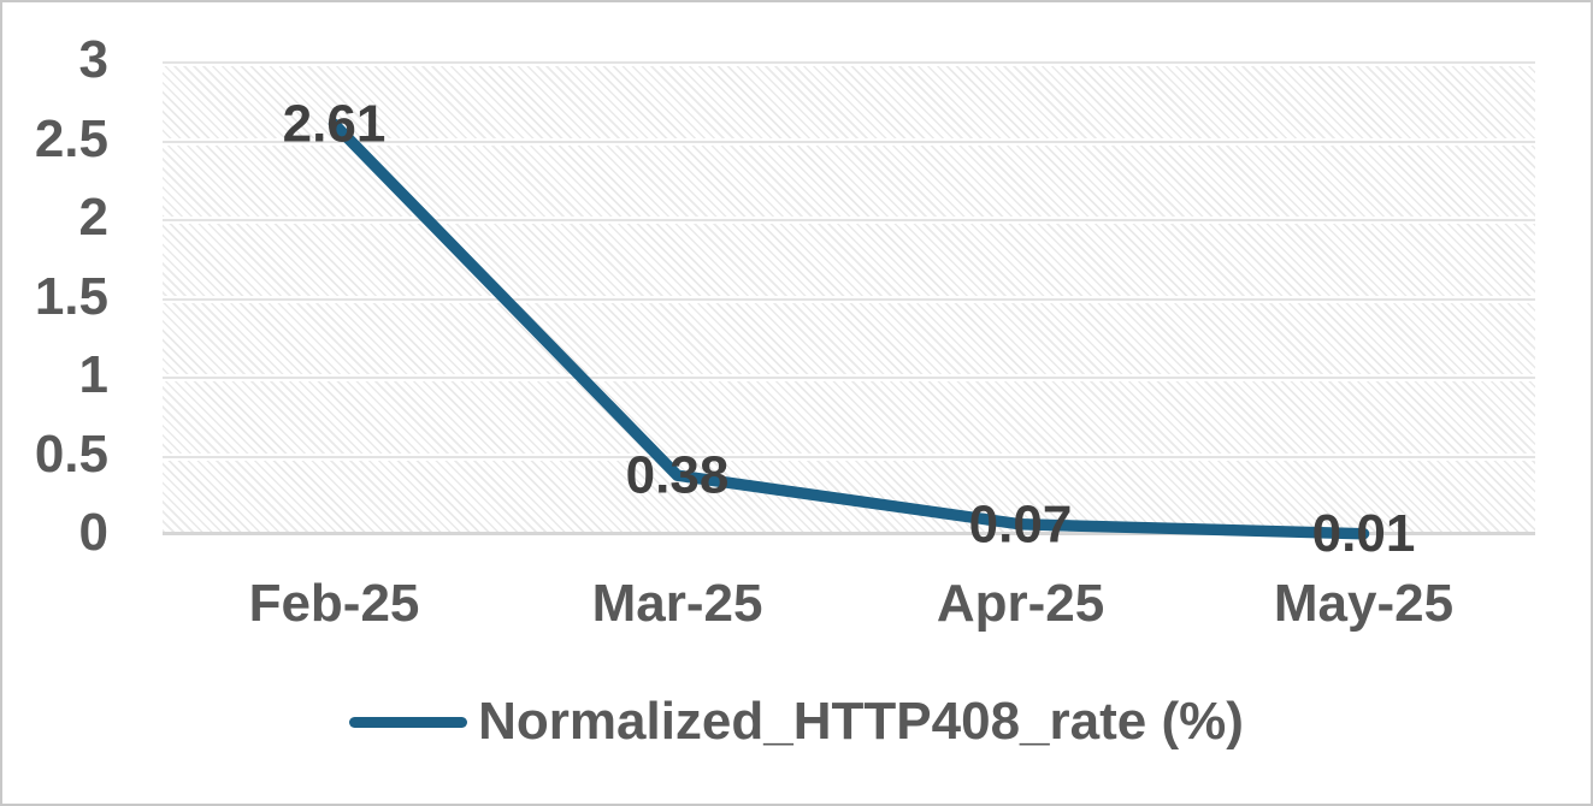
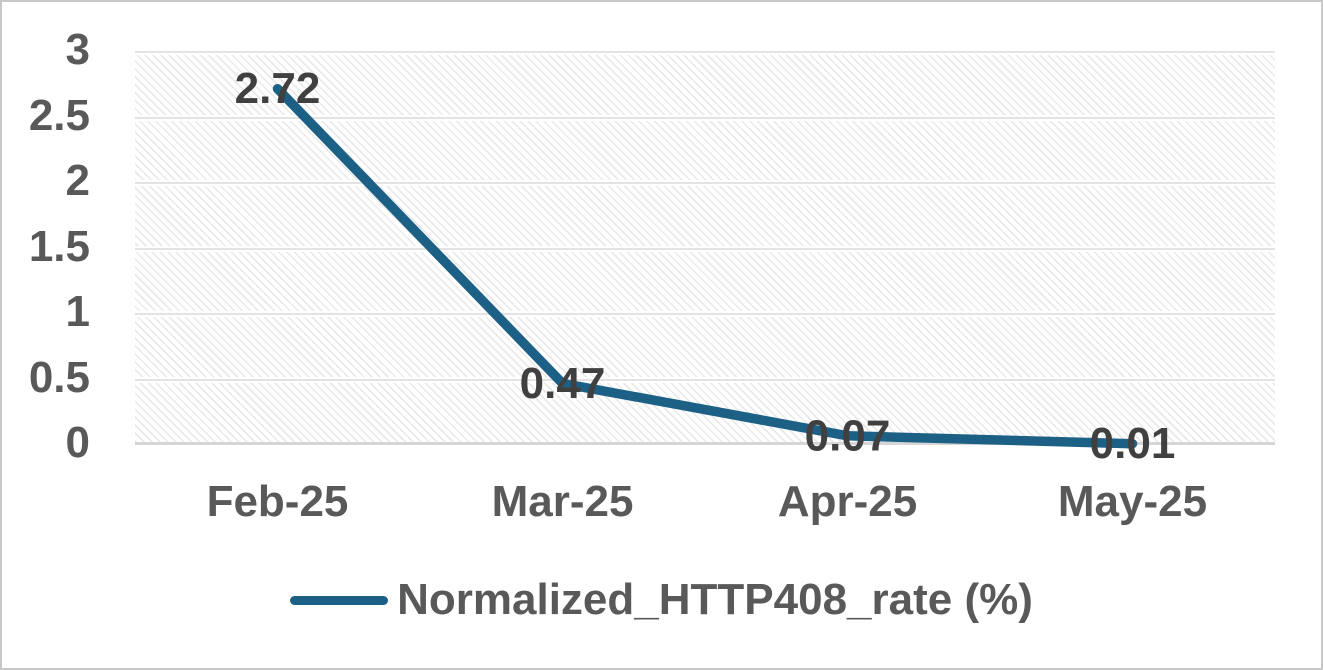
Feb-25: 2.61 -> 2.72
Mar-25: 0.38 -> 0.47
